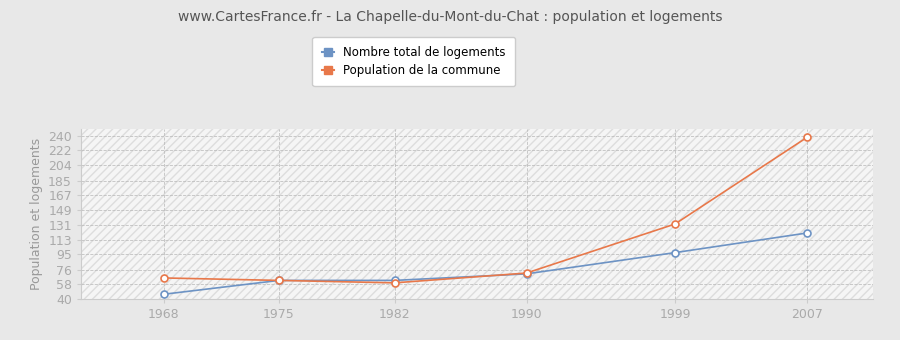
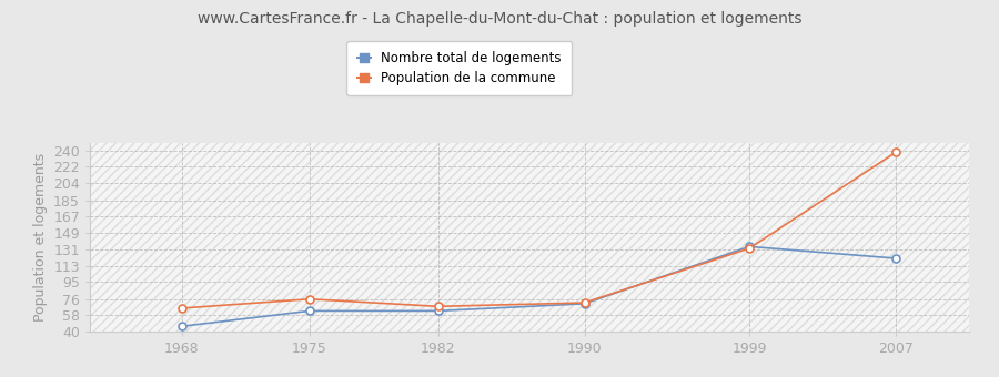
Population de la commune/1975: 63 -> 76
Population de la commune/1982: 60 -> 68
Nombre total de logements/1999: 97 -> 134
